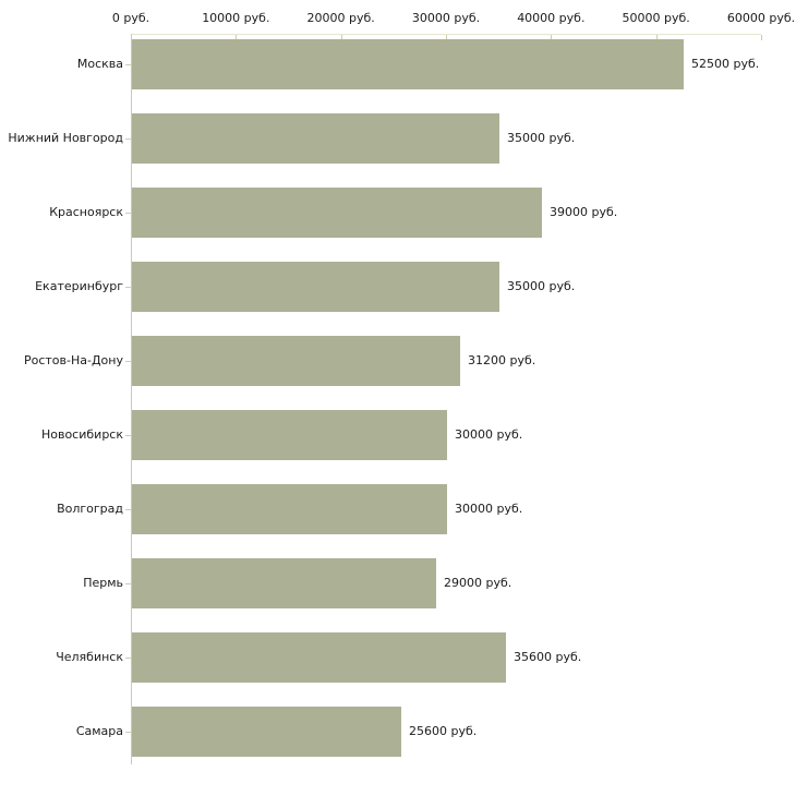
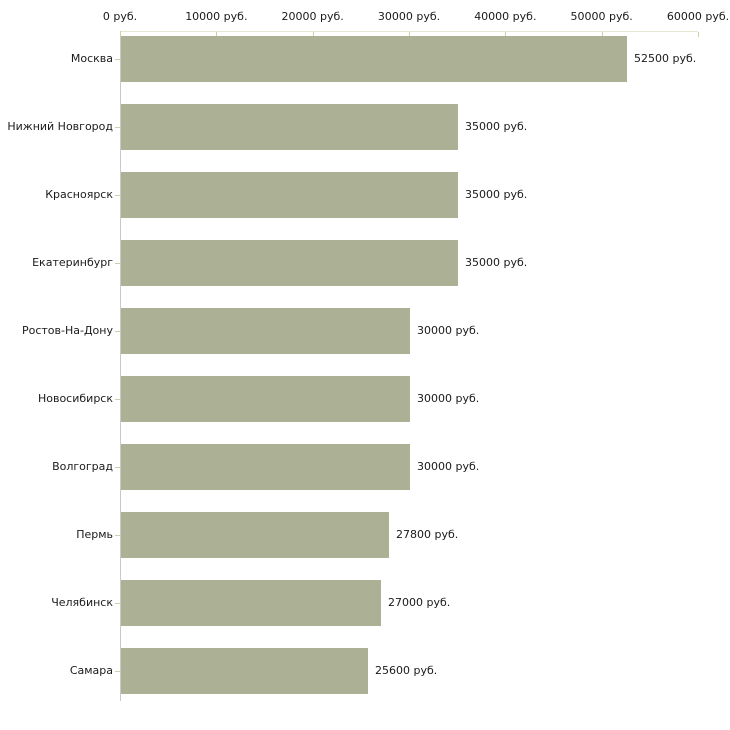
Красноярск: 39000 -> 35000
Ростов-На-Дону: 31200 -> 30000
Пермь: 29000 -> 27800
Челябинск: 35600 -> 27000
